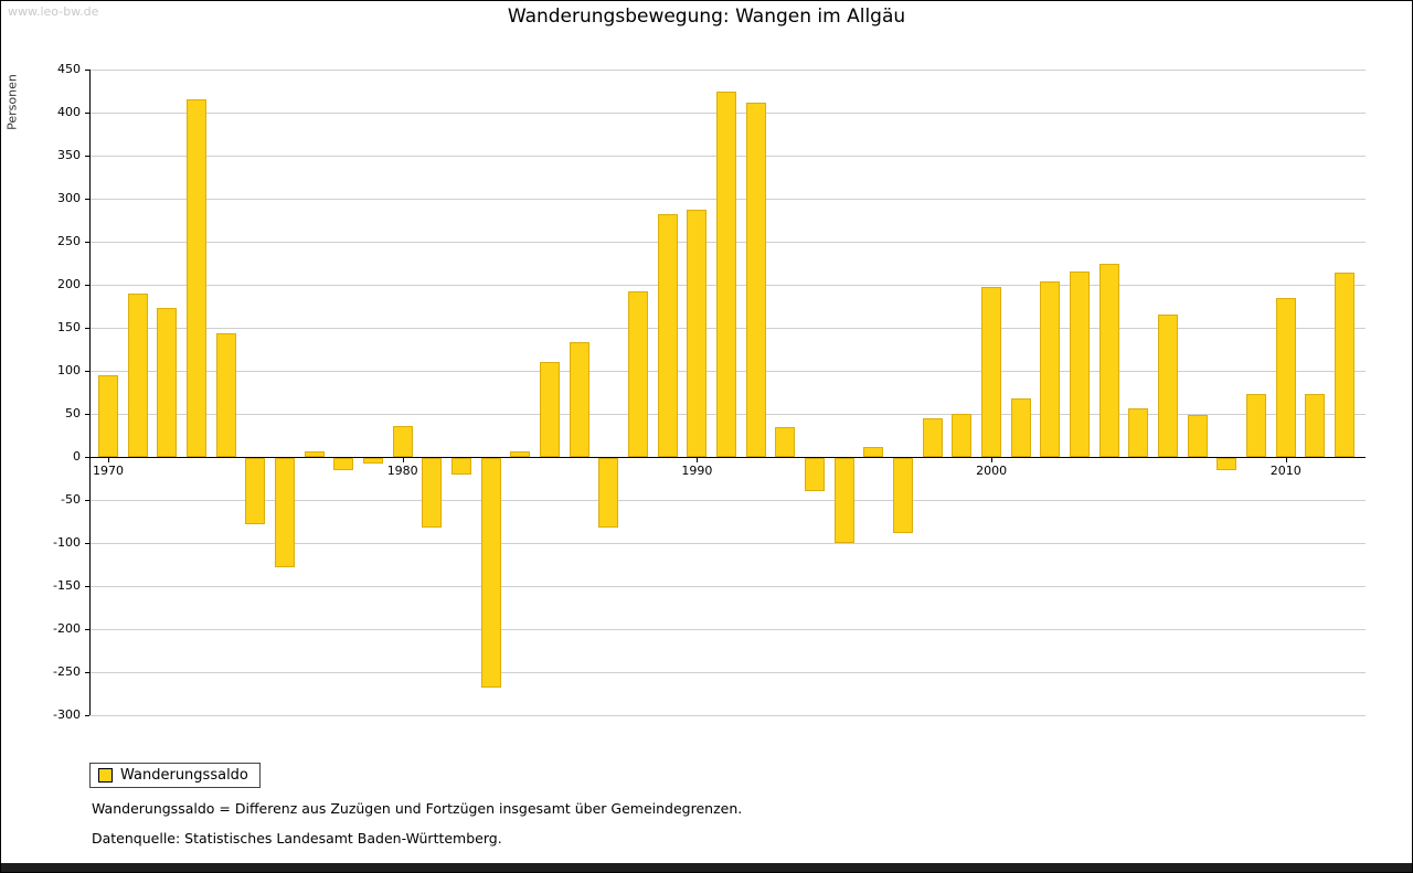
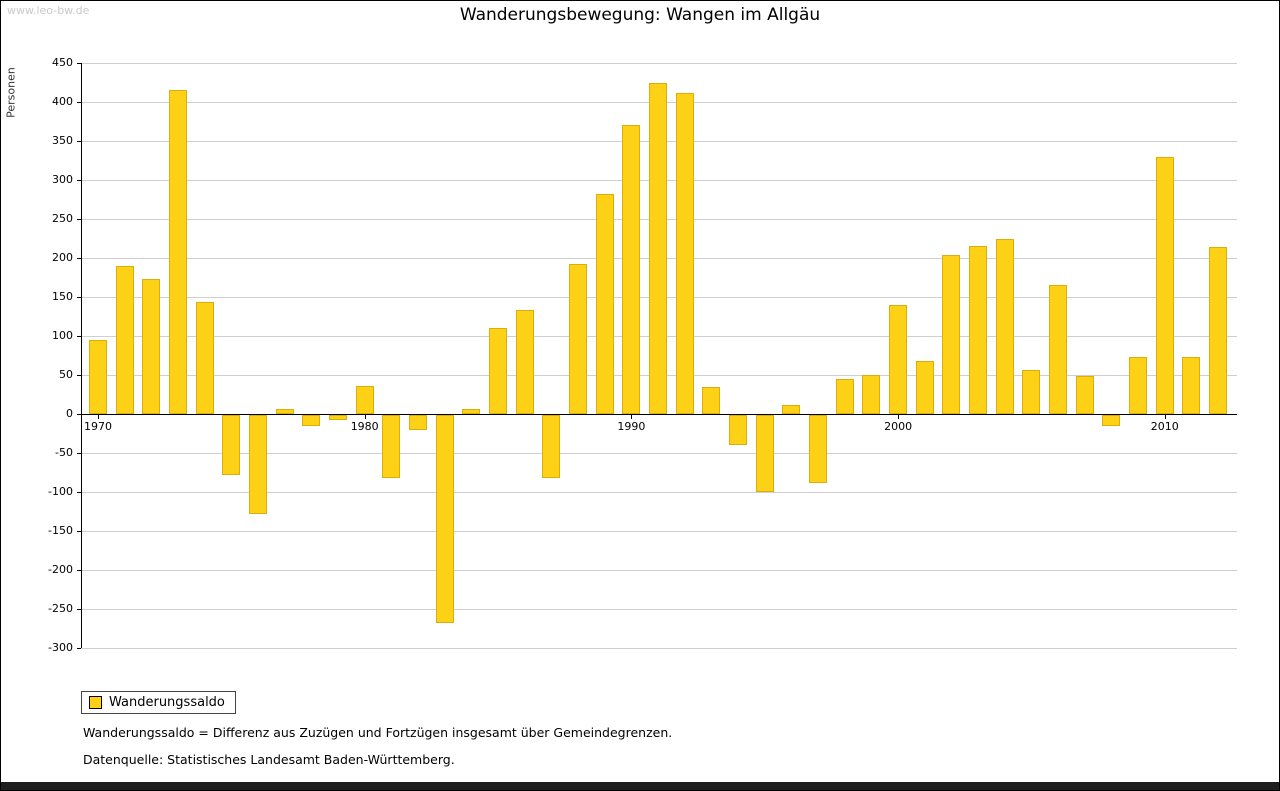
1990: 290 -> 370
2000: 200 -> 140
2010: 180 -> 330
